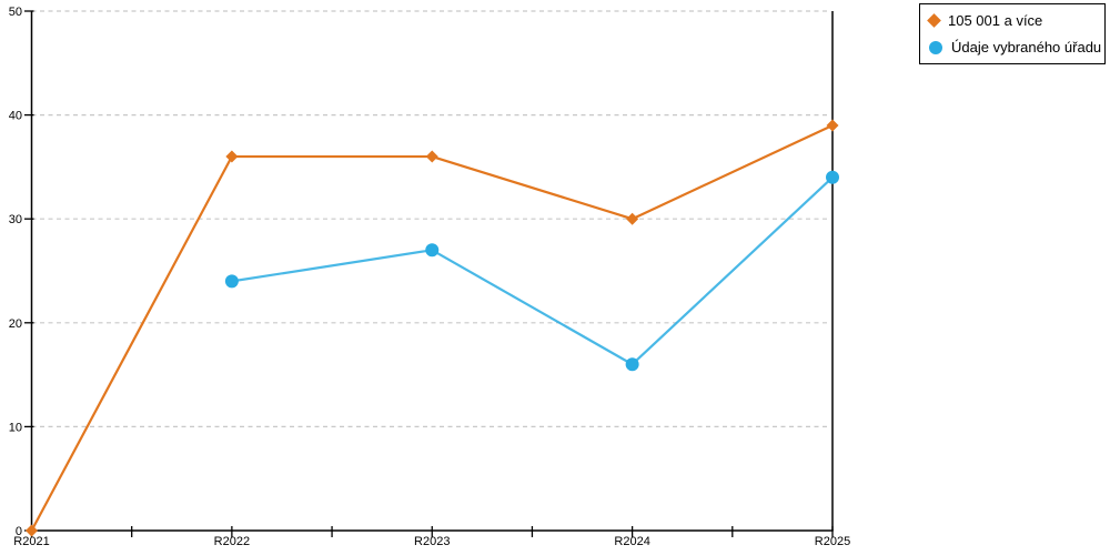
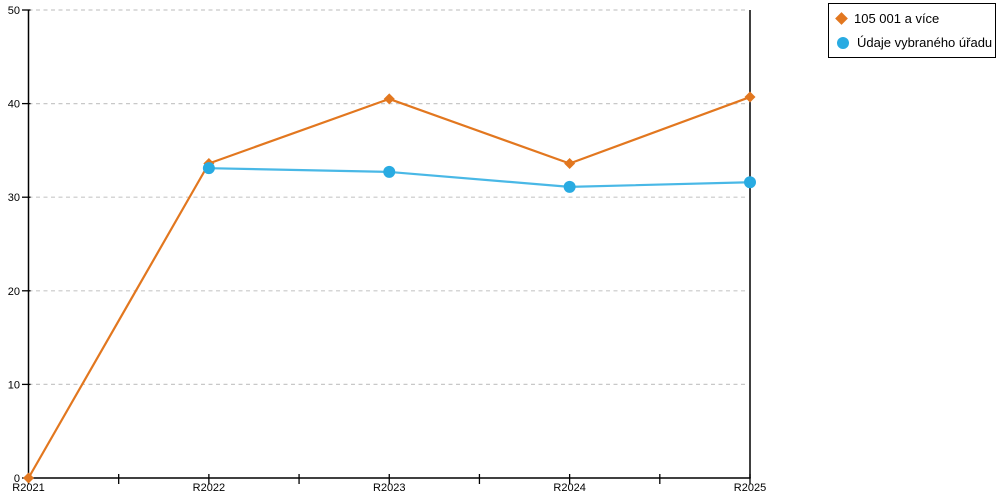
105 001 a více/R2022: 36 -> 34
Údaje vybraného úřadu/R2022: 24 -> 33
105 001 a více/R2023: 36 -> 40
Údaje vybraného úřadu/R2023: 27 -> 33
105 001 a více/R2024: 30 -> 34
Údaje vybraného úřadu/R2024: 16 -> 31
105 001 a více/R2025: 39 -> 41
Údaje vybraného úřadu/R2025: 34 -> 32
